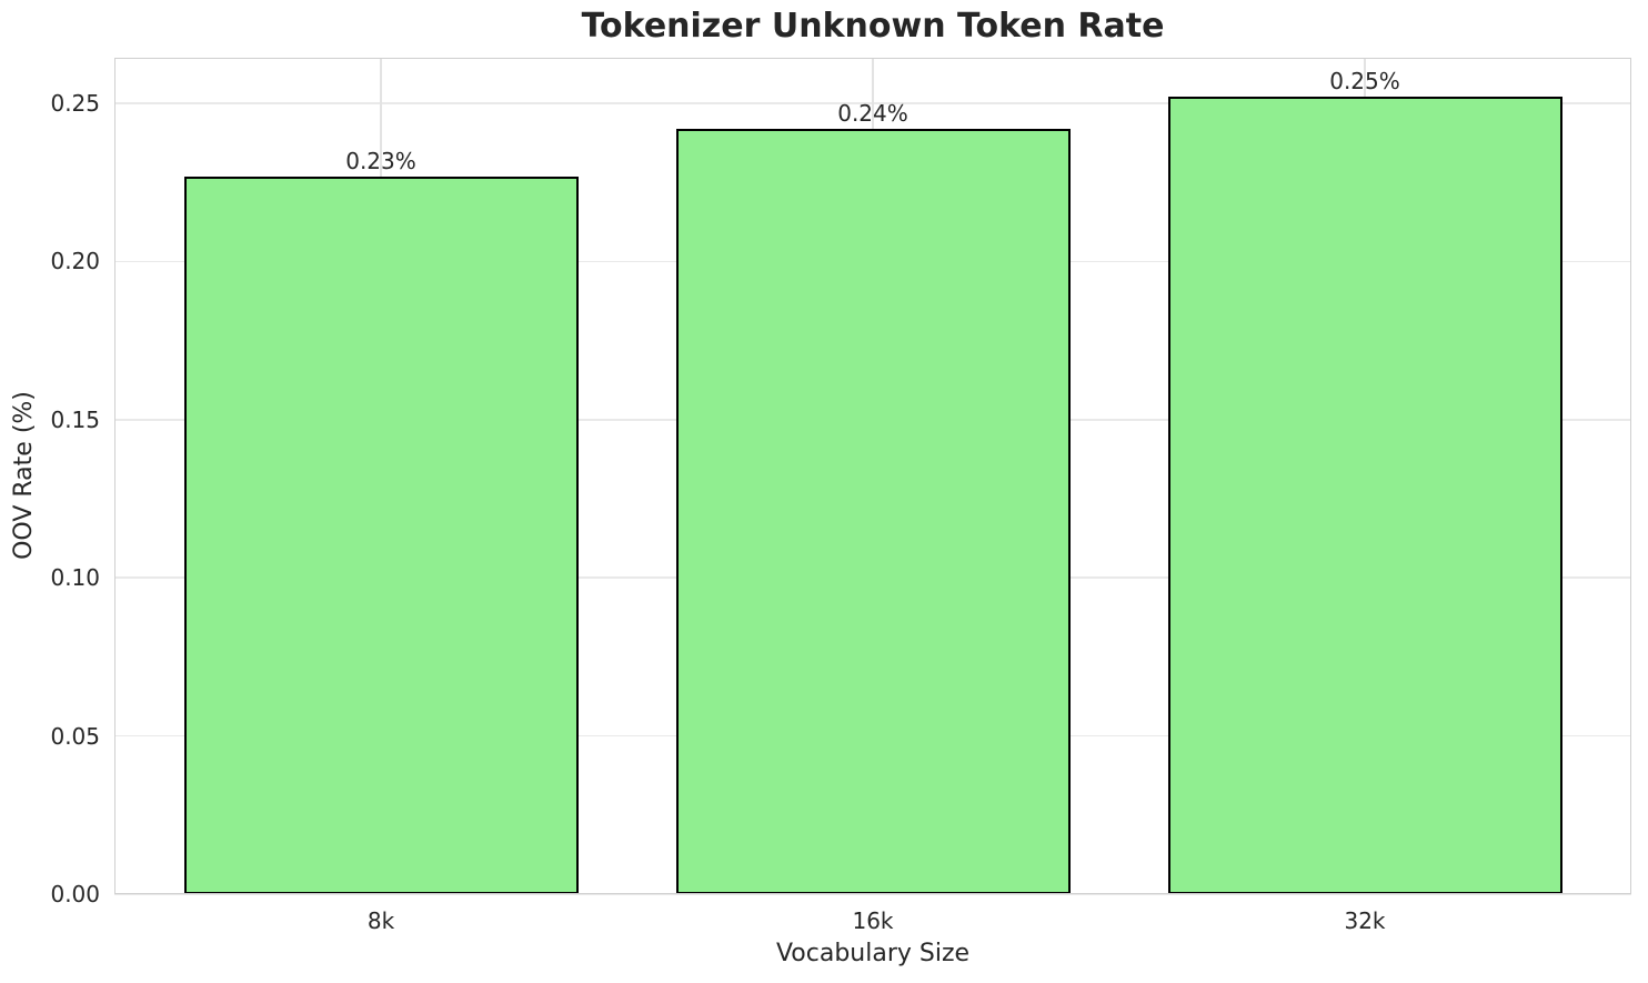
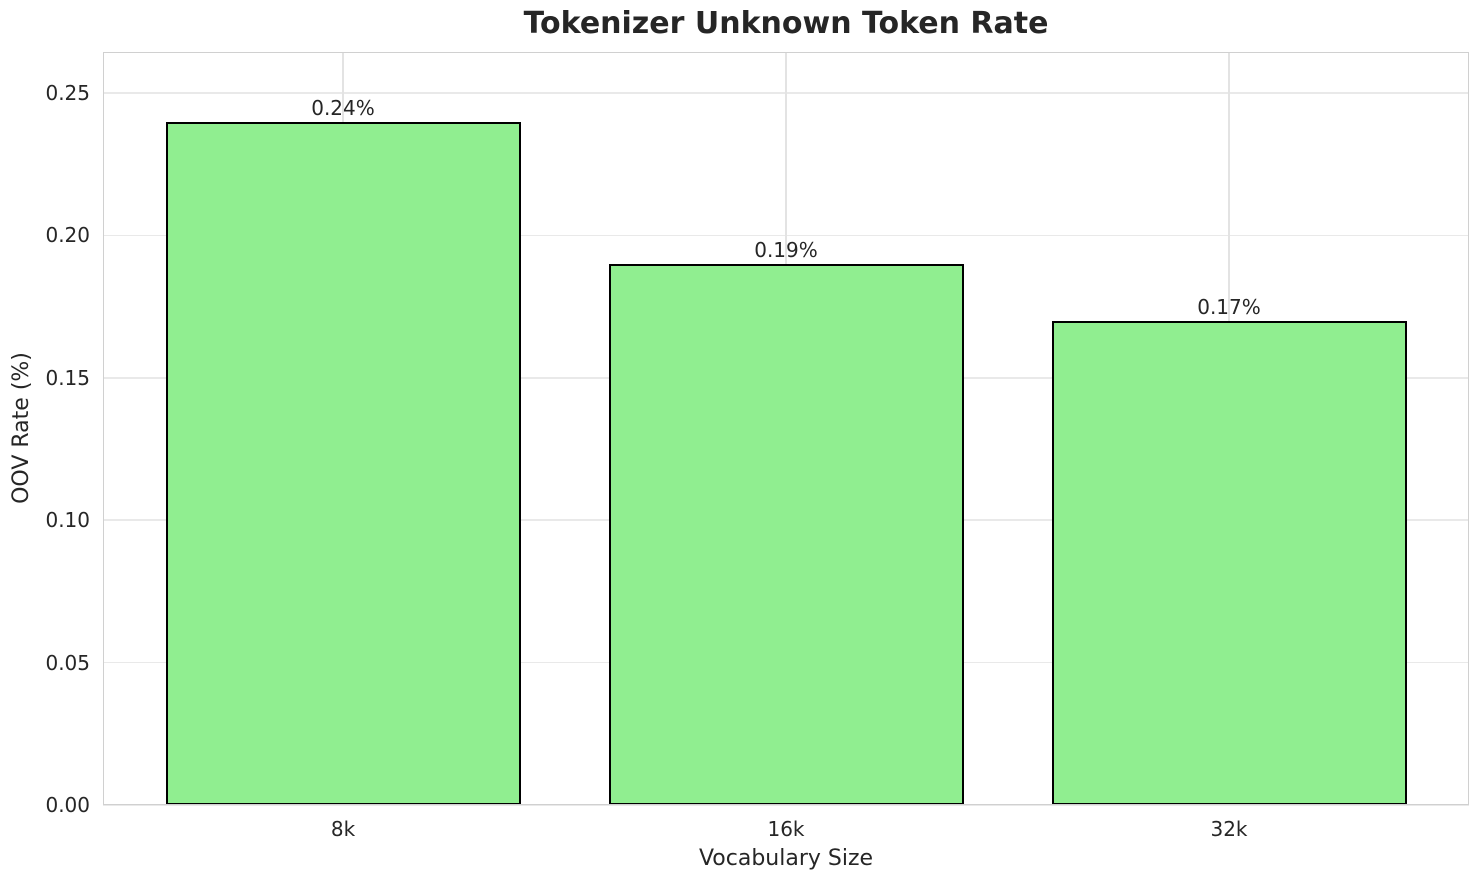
8k: 0.23% -> 0.24%
16k: 0.24% -> 0.19%
32k: 0.25% -> 0.17%
